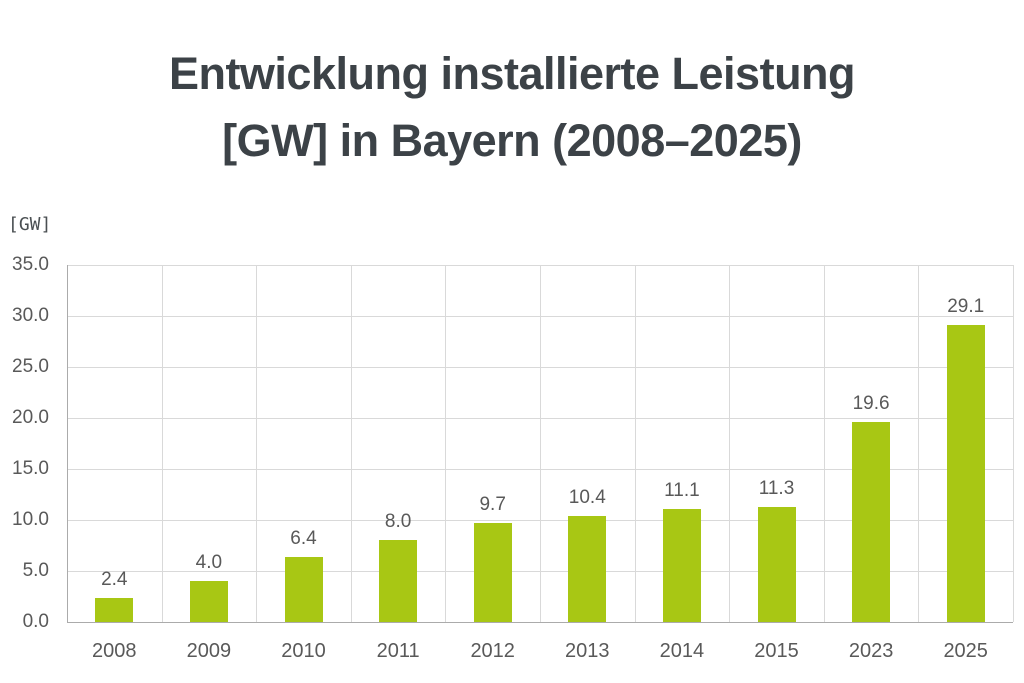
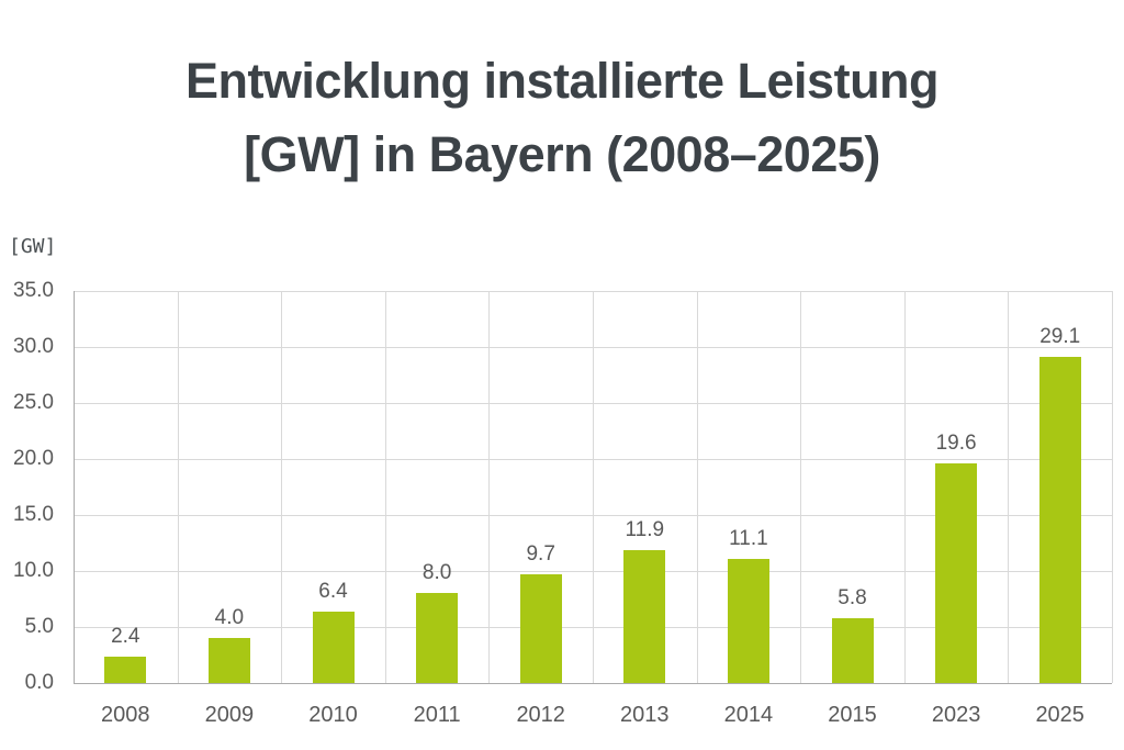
2013: 10.4 -> 11.9
2015: 11.3 -> 5.8
